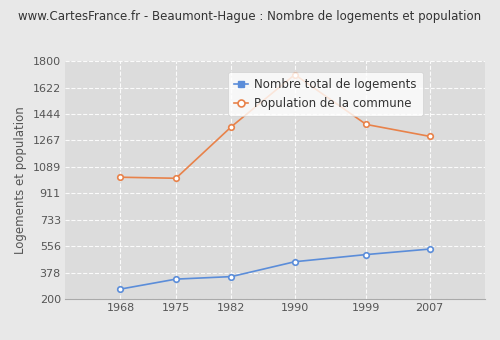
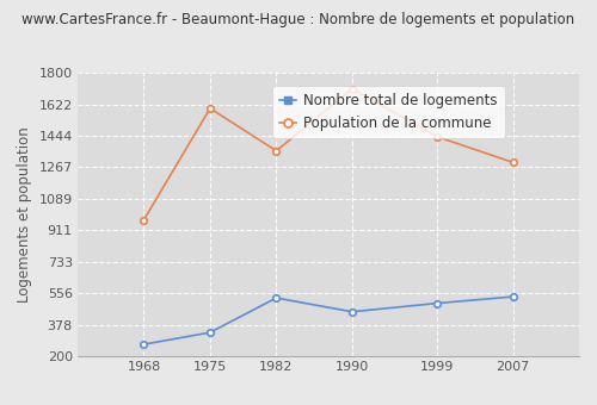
Population de la commune/1968: 1020 -> 970
Population de la commune/1975: 1010 -> 1600
Nombre total de logements/1982: 350 -> 530
Population de la commune/1999: 1380 -> 1440
